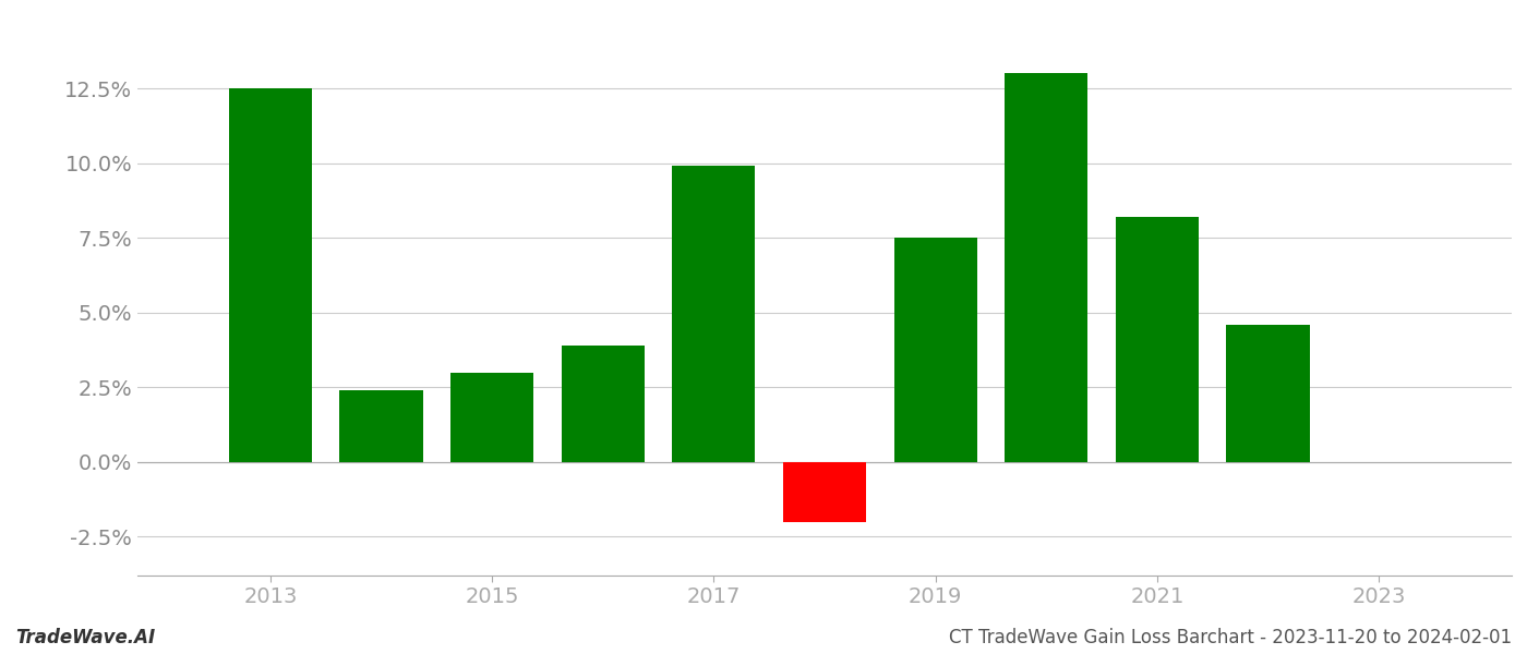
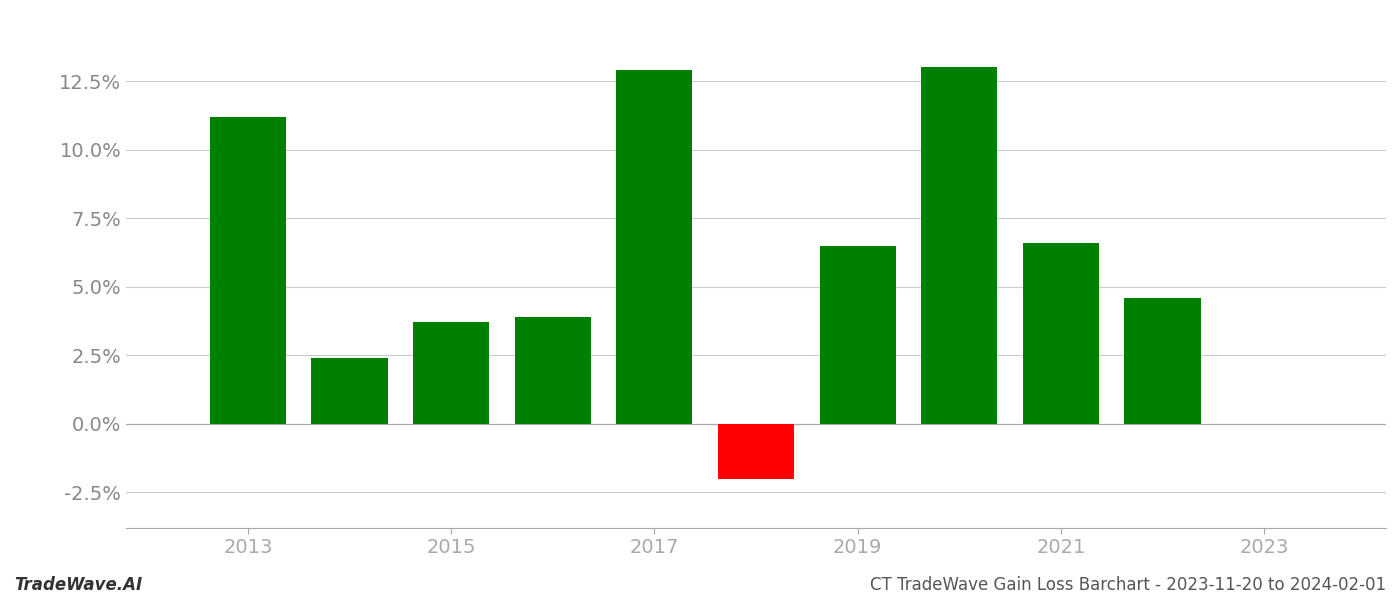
2013: 12.5% -> 11.2%
2015: 3.0% -> 3.7%
2017: 9.9% -> 12.9%
2019: 7.5% -> 6.5%
2021: 8.2% -> 6.6%
